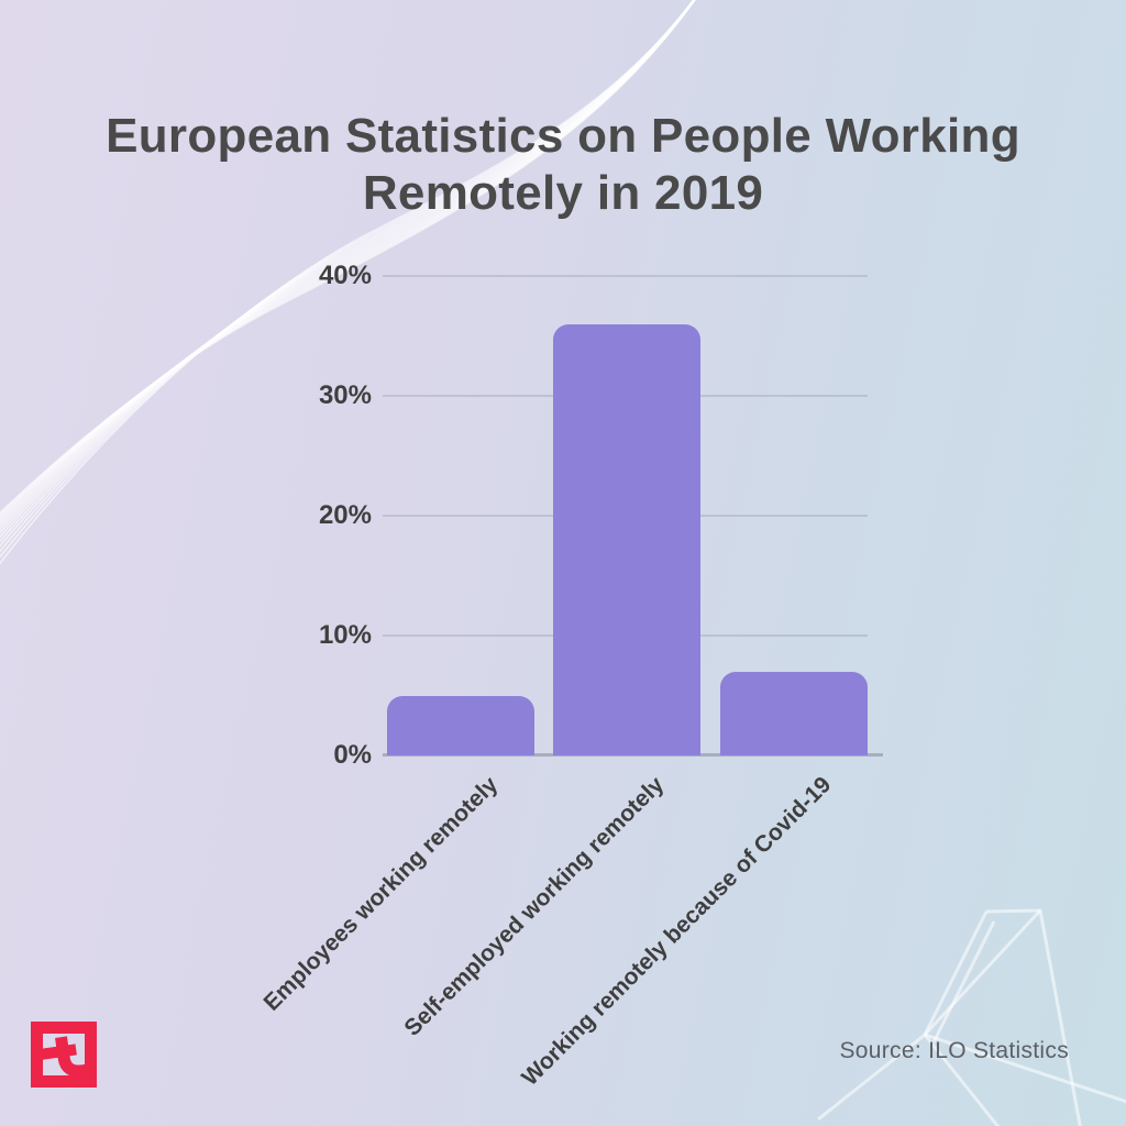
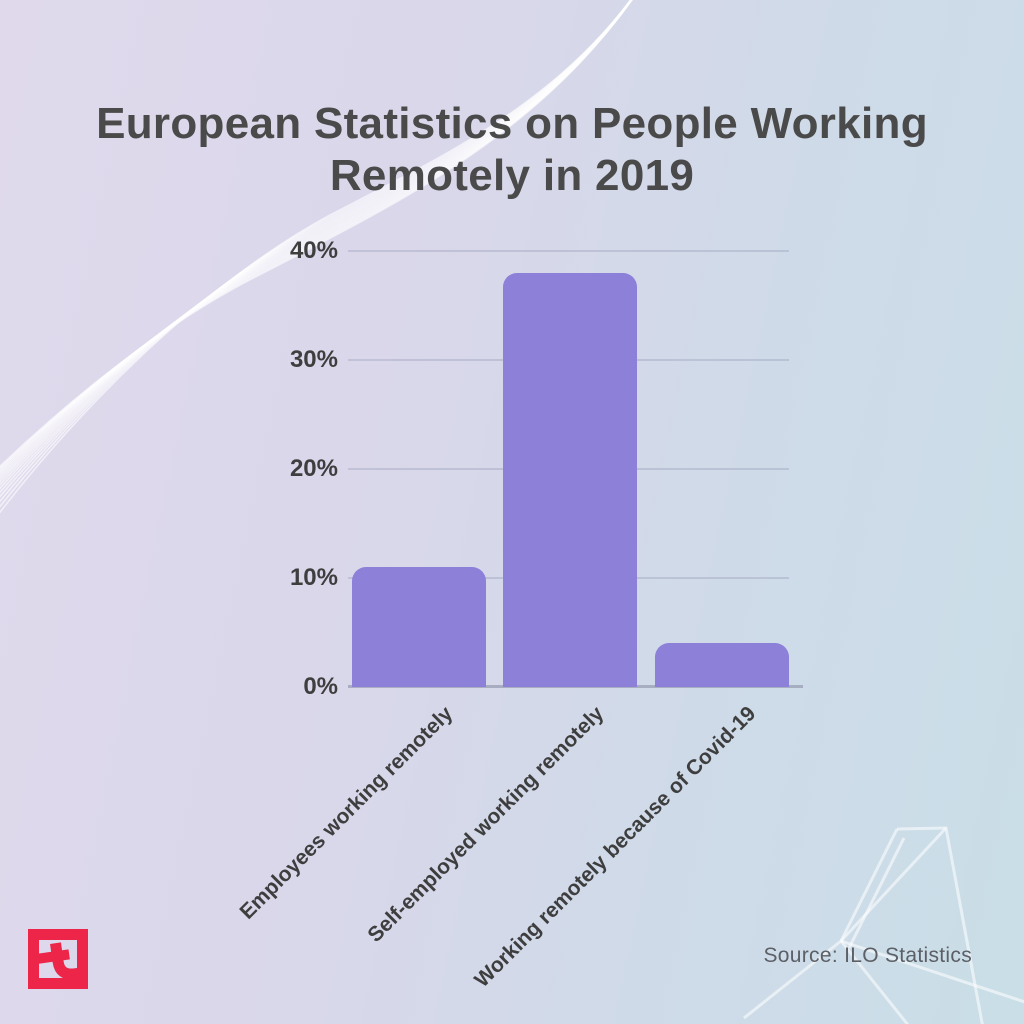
Employees working remotely: 5% -> 11%
Self-employed working remotely: 36% -> 38%
Working remotely because of Covid-19: 7% -> 4%
